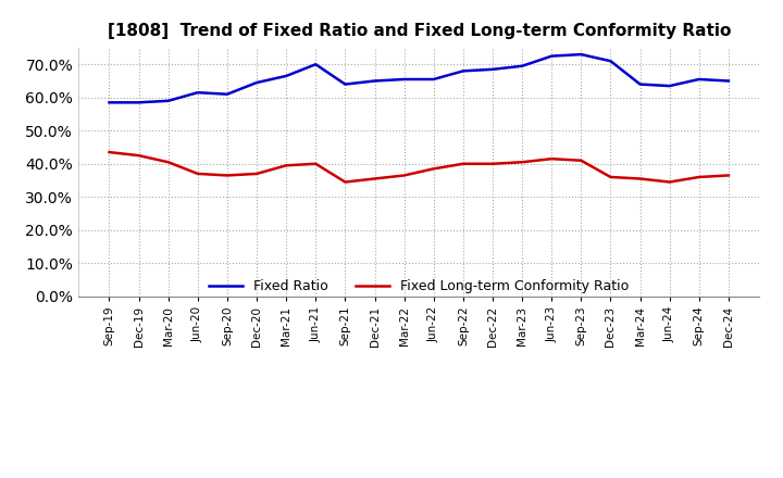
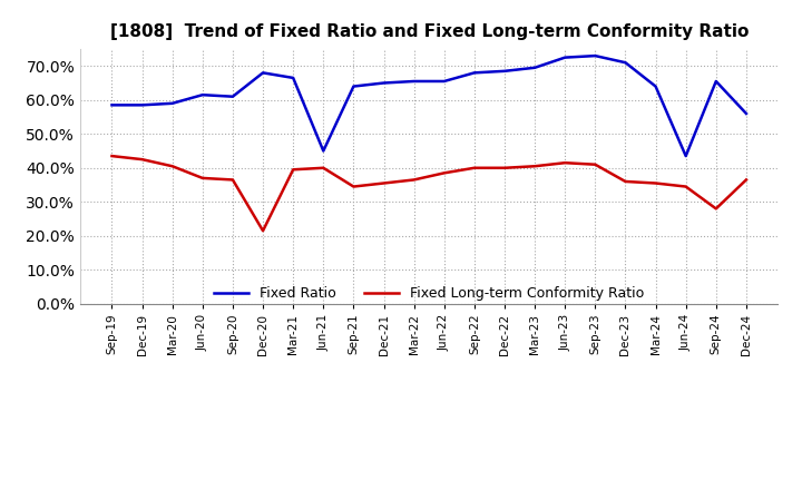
Fixed Ratio/Dec-20: 64.5% -> 68.0%
Fixed Long-term Conformity Ratio/Dec-20: 37.0% -> 21.5%
Fixed Ratio/Jun-21: 70.0% -> 45.0%
Fixed Ratio/Jun-24: 63.5% -> 43.5%
Fixed Long-term Conformity Ratio/Sep-24: 36.0% -> 28.0%
Fixed Ratio/Dec-24: 65.0% -> 56.0%
